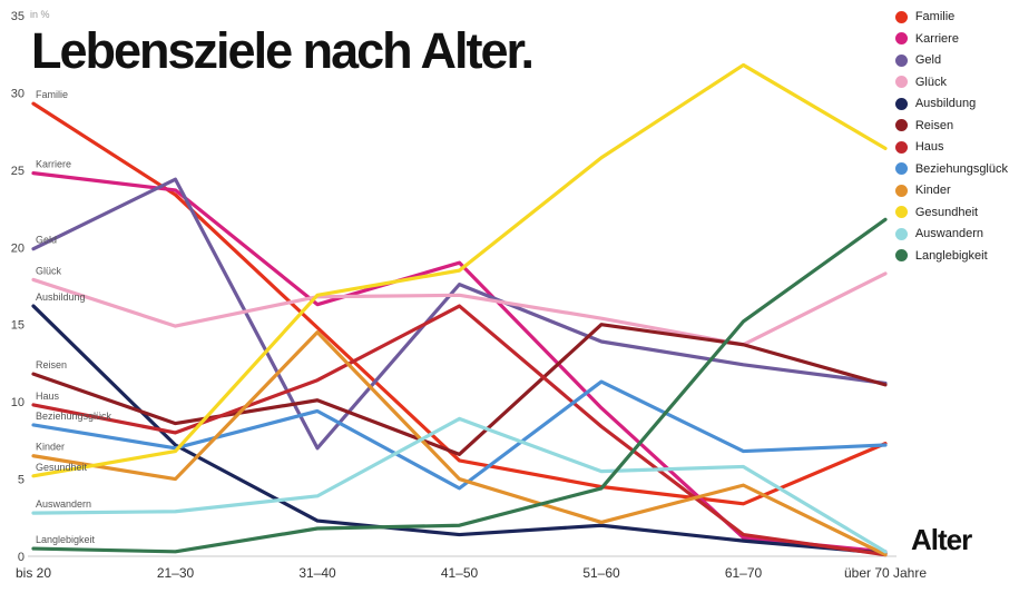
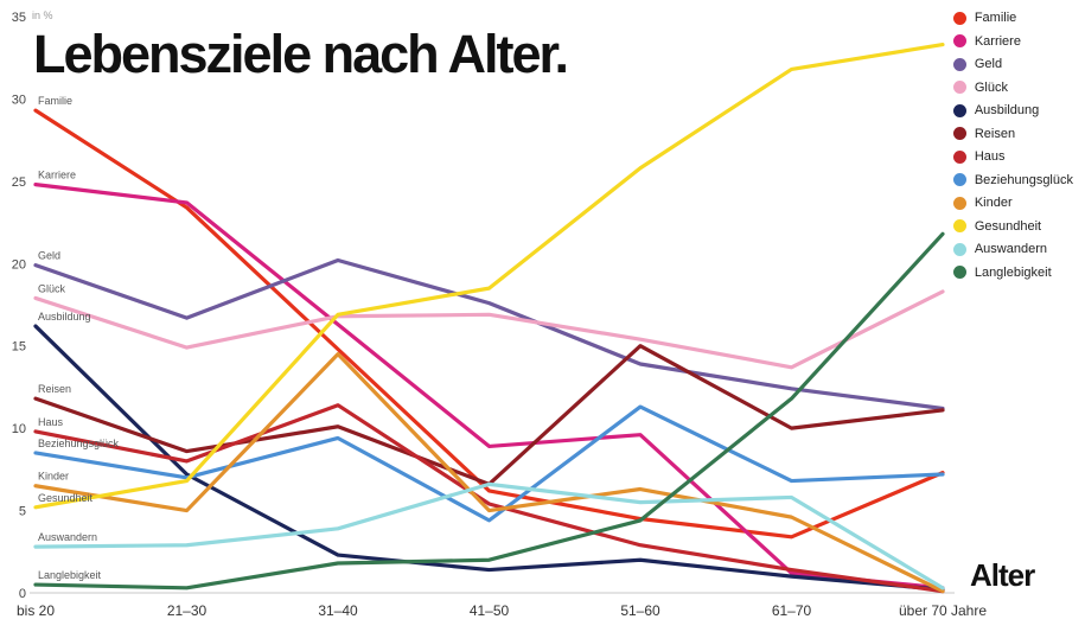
Geld/21–30: 24.4 -> 16.7
Geld/31–40: 7.0 -> 20.2
Karriere/41–50: 19.0 -> 8.9
Haus/41–50: 16.2 -> 5.4
Auswandern/41–50: 8.9 -> 6.6
Haus/51–60: 8.4 -> 2.9
Kinder/51–60: 2.2 -> 6.3
Reisen/61–70: 13.7 -> 10.0
Langlebigkeit/61–70: 15.2 -> 11.8
Gesundheit/über 70 Jahre: 26.4 -> 33.3
